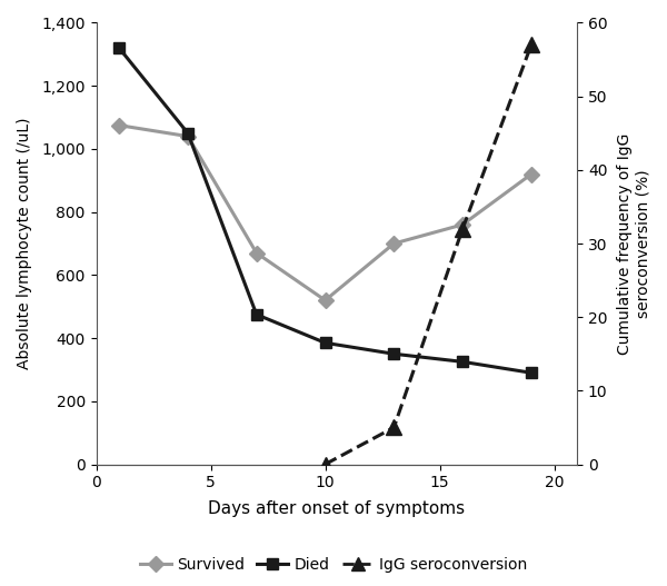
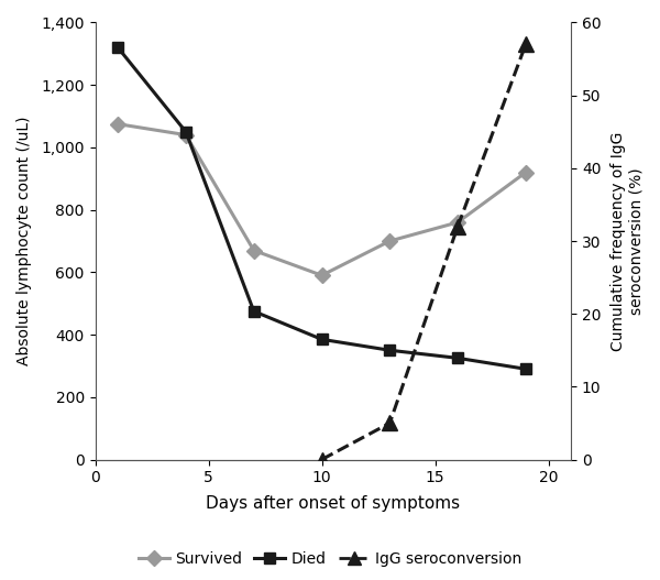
Survived/10: 520 -> 590
